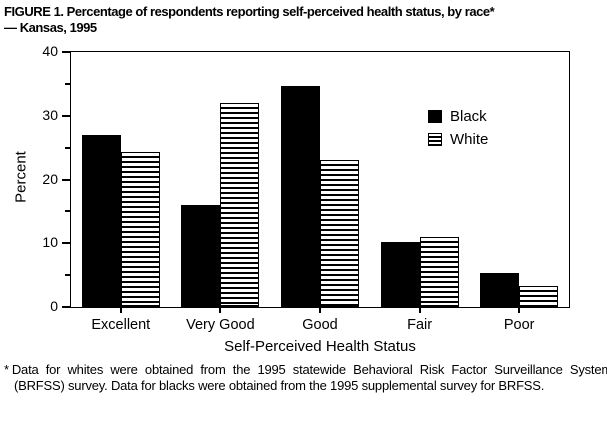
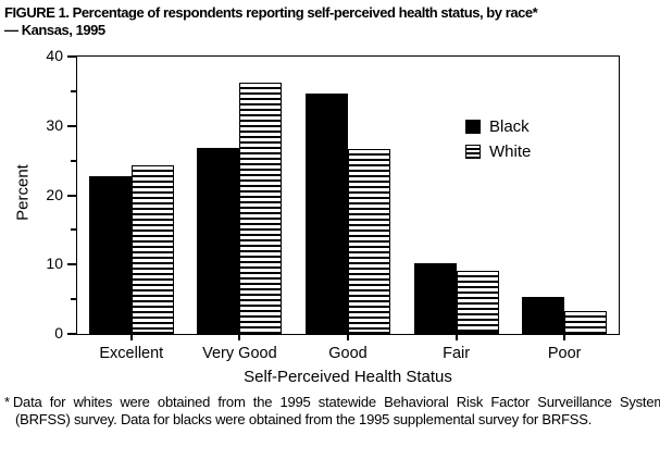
Black/Excellent: 27 -> 23
Black/Very Good: 16 -> 27
White/Very Good: 32 -> 36
White/Good: 23 -> 27
White/Fair: 11 -> 9
